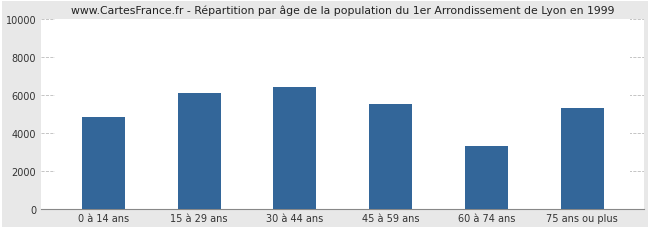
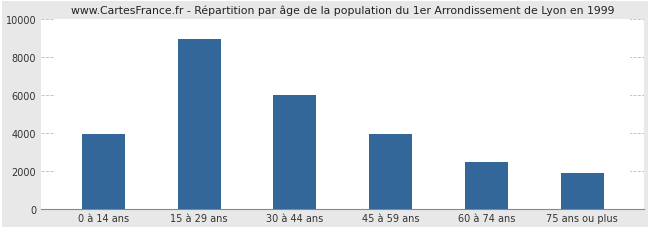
0 à 14 ans: 4800 -> 4000
15 à 29 ans: 6100 -> 9000
30 à 44 ans: 6400 -> 6000
45 à 59 ans: 5500 -> 4000
60 à 74 ans: 3300 -> 2400
75 ans ou plus: 5300 -> 1900
